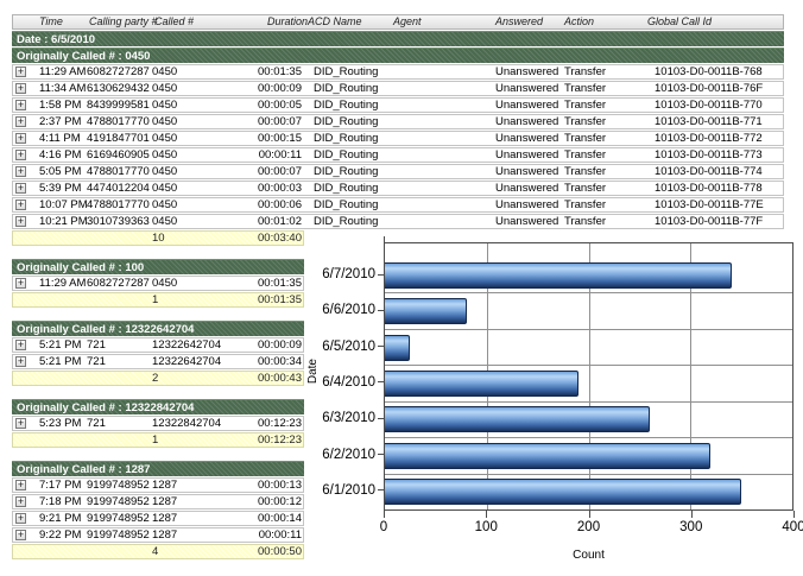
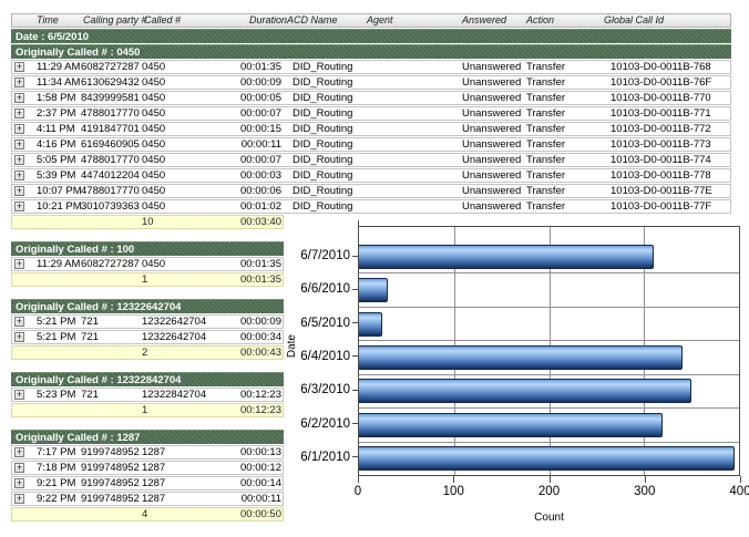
6/7/2010: 340 -> 310
6/6/2010: 80 -> 30
6/4/2010: 190 -> 340
6/3/2010: 260 -> 350
6/1/2010: 350 -> 400
